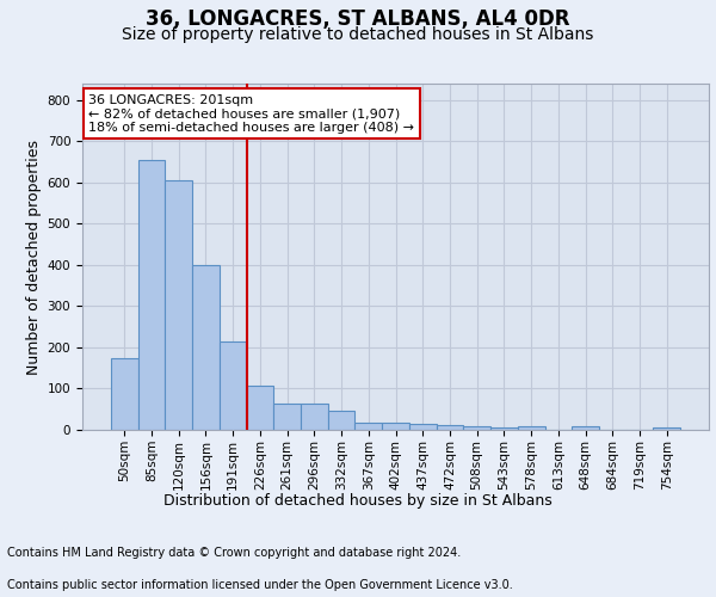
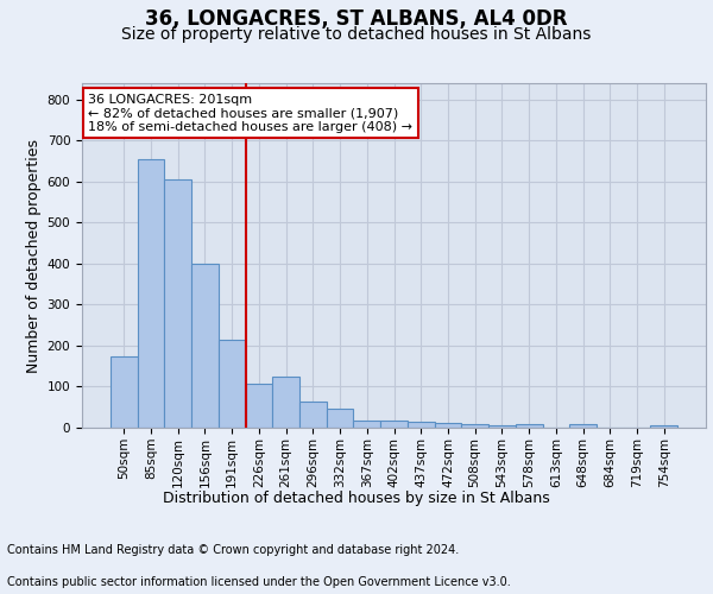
261sqm: 65 -> 125
